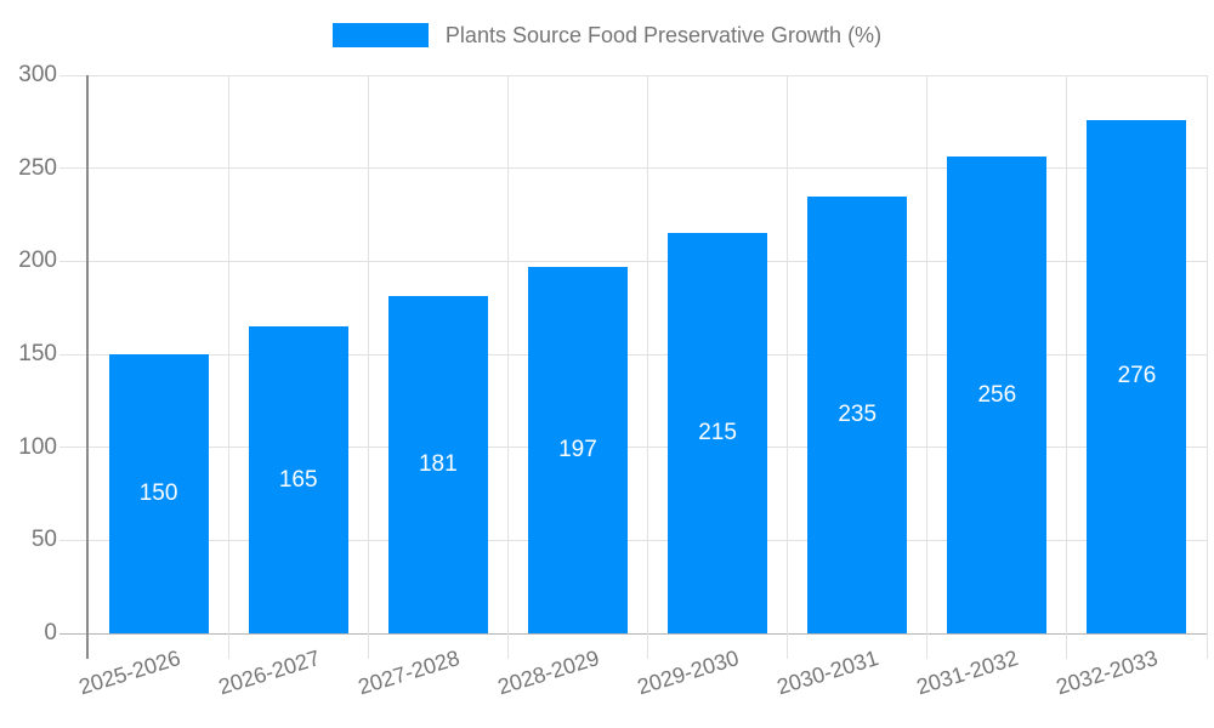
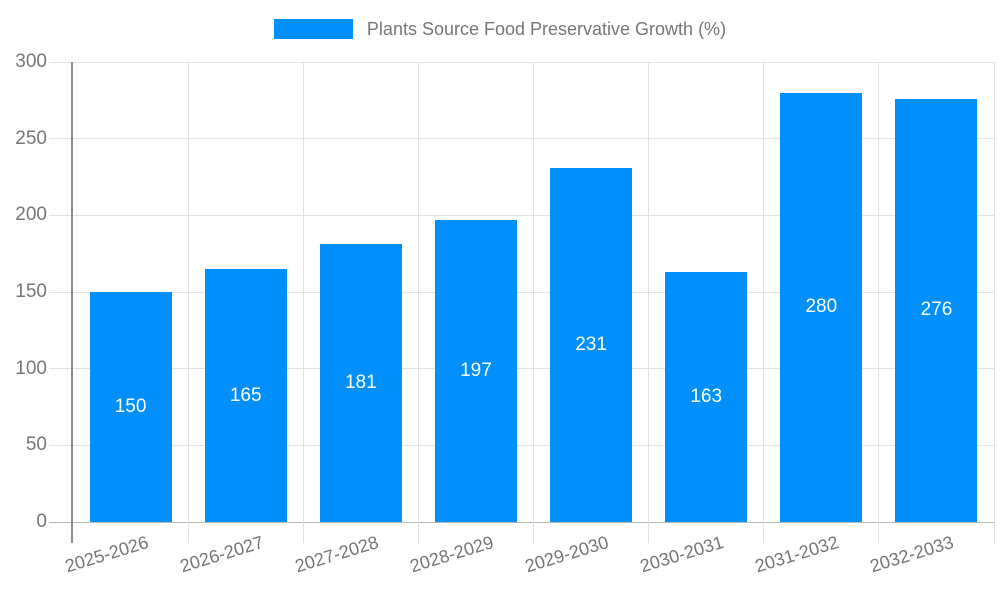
2029-2030: 215 -> 231
2030-2031: 235 -> 163
2031-2032: 256 -> 280
